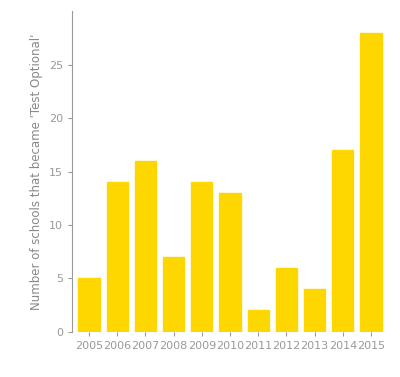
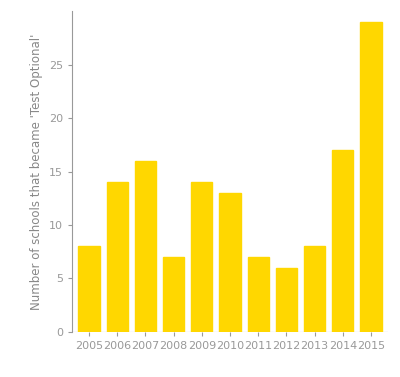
2005: 5 -> 8
2011: 2 -> 7
2013: 4 -> 8
2015: 28 -> 29
